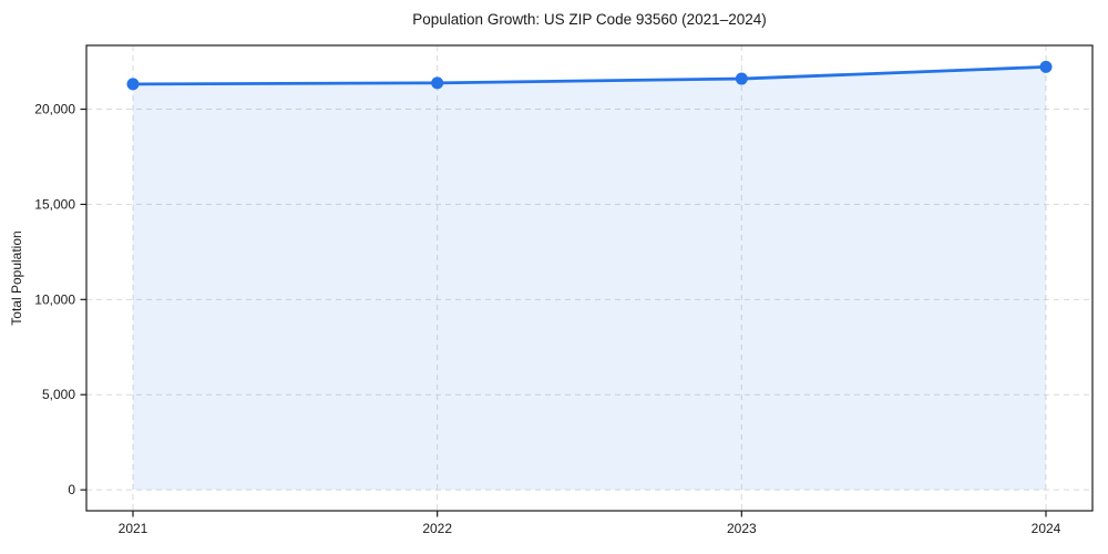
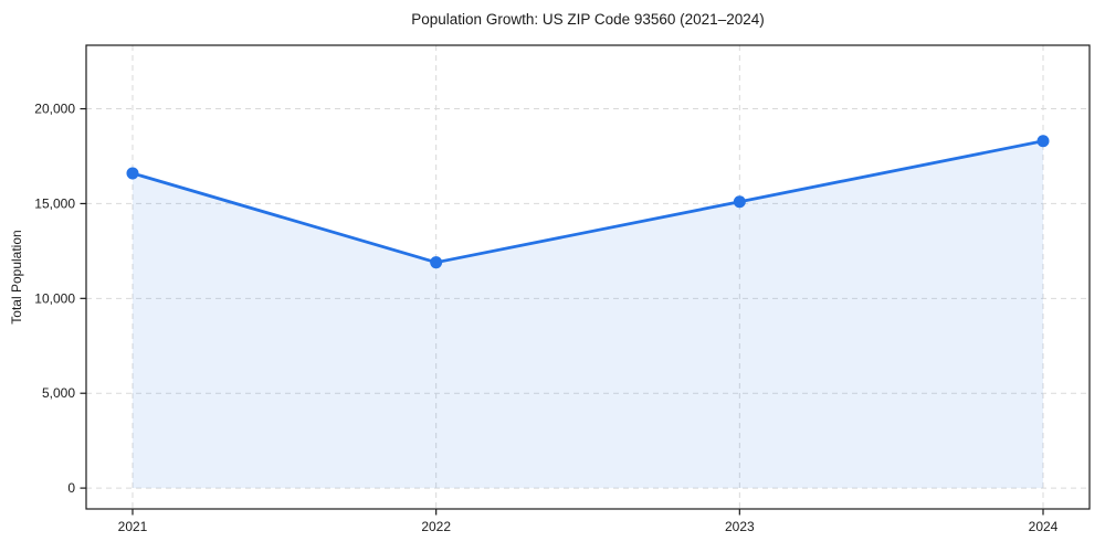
2021: 21300 -> 16600
2022: 21400 -> 11900
2023: 21600 -> 15100
2024: 22200 -> 18300
